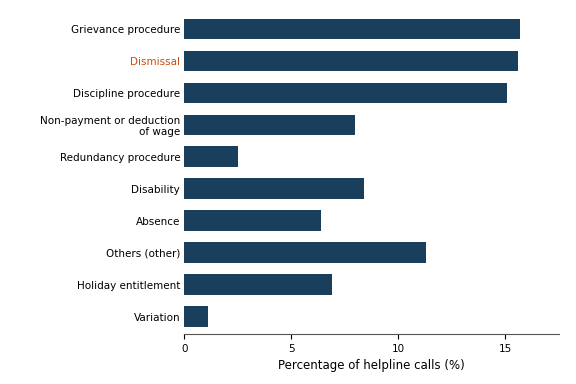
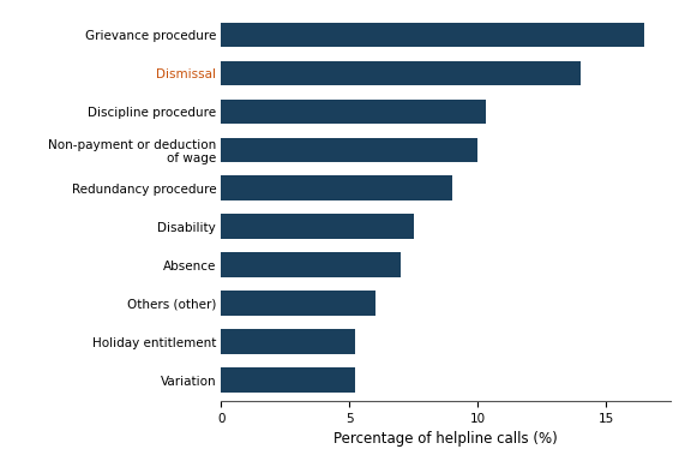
Grievance procedure: 15.7 -> 16.5
Dismissal: 15.6 -> 14.0
Discipline procedure: 15.1 -> 10.3
Non-payment or deduction of wage: 8.0 -> 10.0
Redundancy procedure: 2.5 -> 9.0
Disability: 8.4 -> 7.5
Absence: 6.4 -> 7.0
Others (other): 11.3 -> 6.0
Holiday entitlement: 6.9 -> 5.2
Variation: 1.1 -> 5.2
